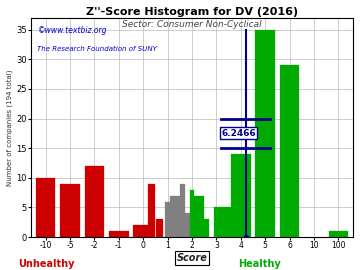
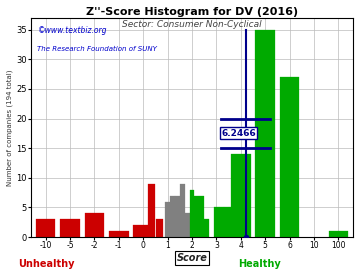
-10: 10 -> 3
-5: 9 -> 3
-2: 12 -> 4
6: 29 -> 27
